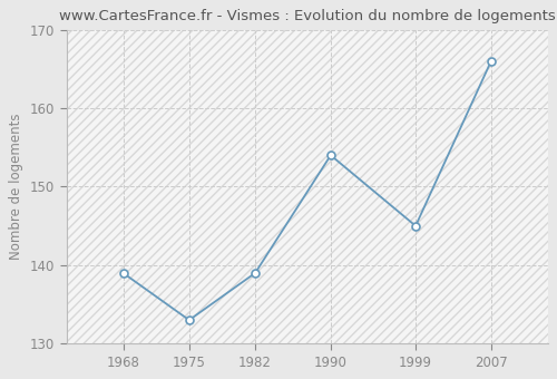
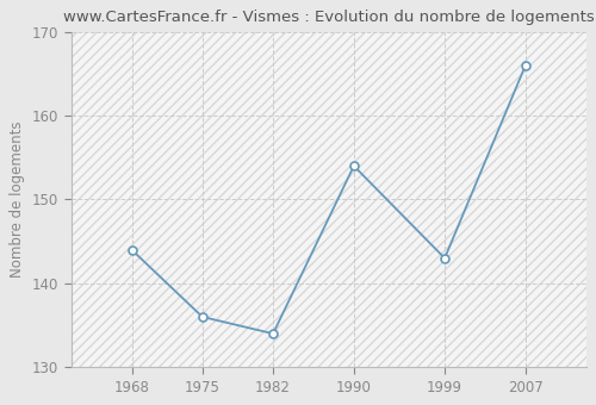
1968: 139 -> 144
1975: 133 -> 136
1982: 139 -> 134
1999: 145 -> 143
